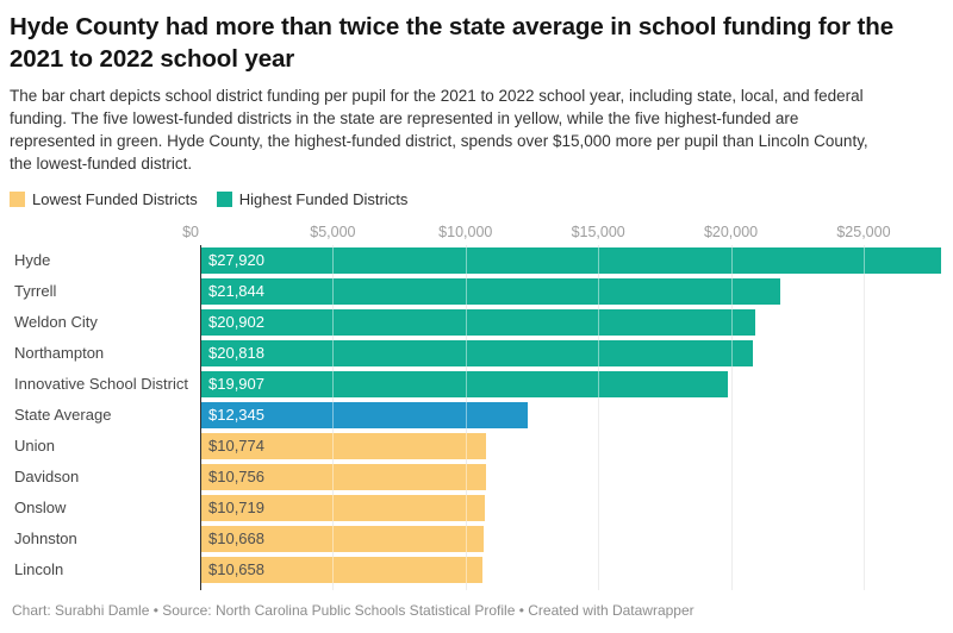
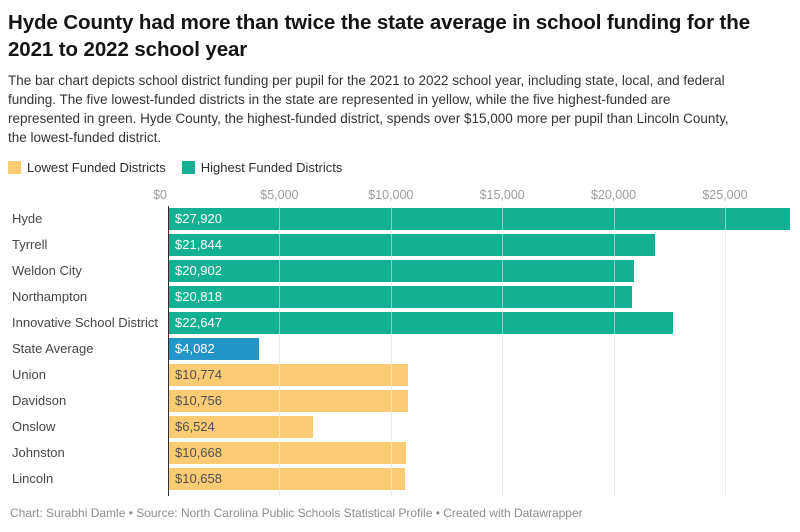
Innovative School District: $19,907 -> $22,647
State Average: $12,345 -> $4,082
Onslow: $10,719 -> $6,524
